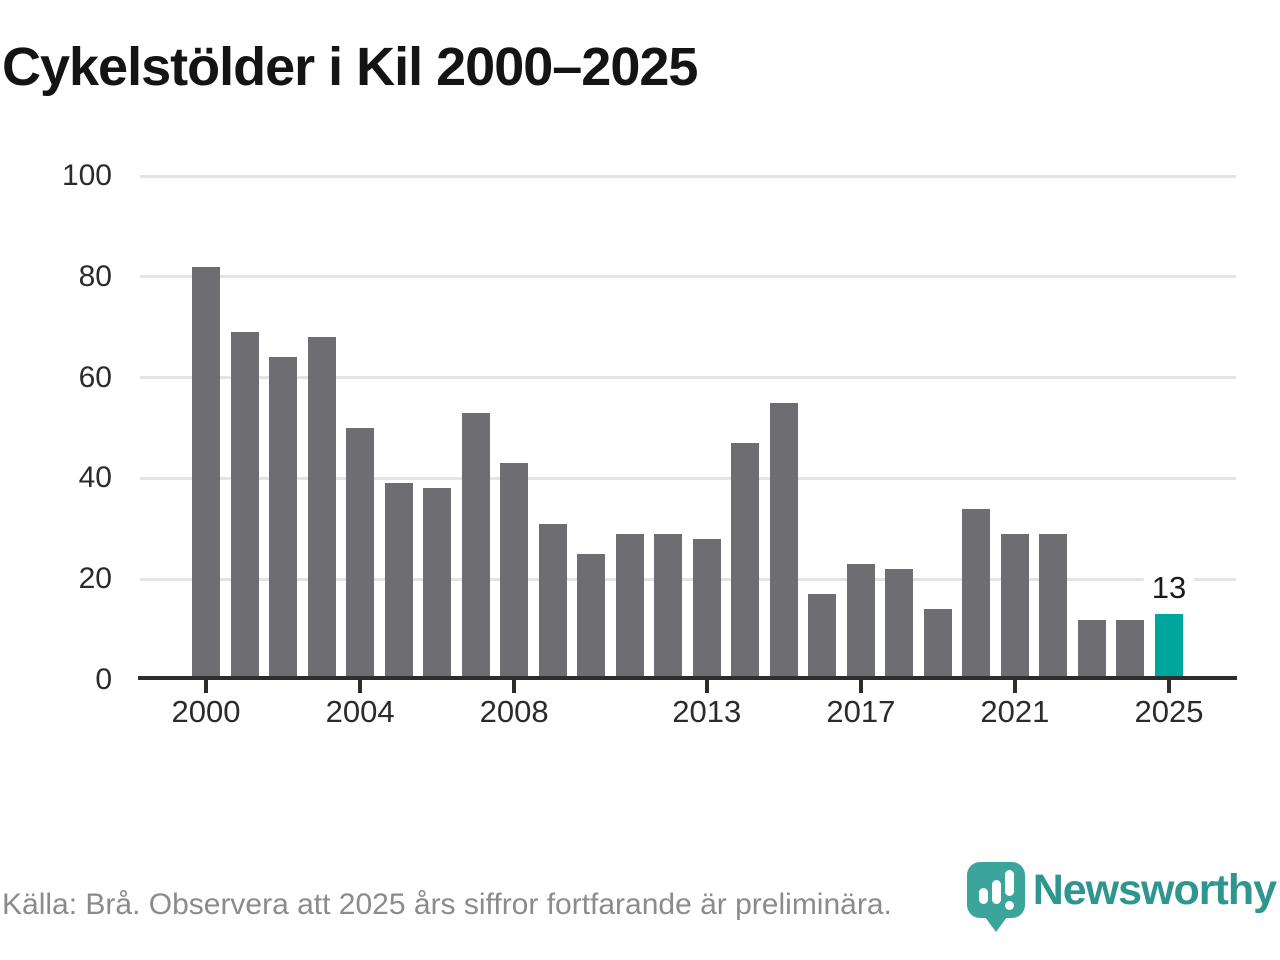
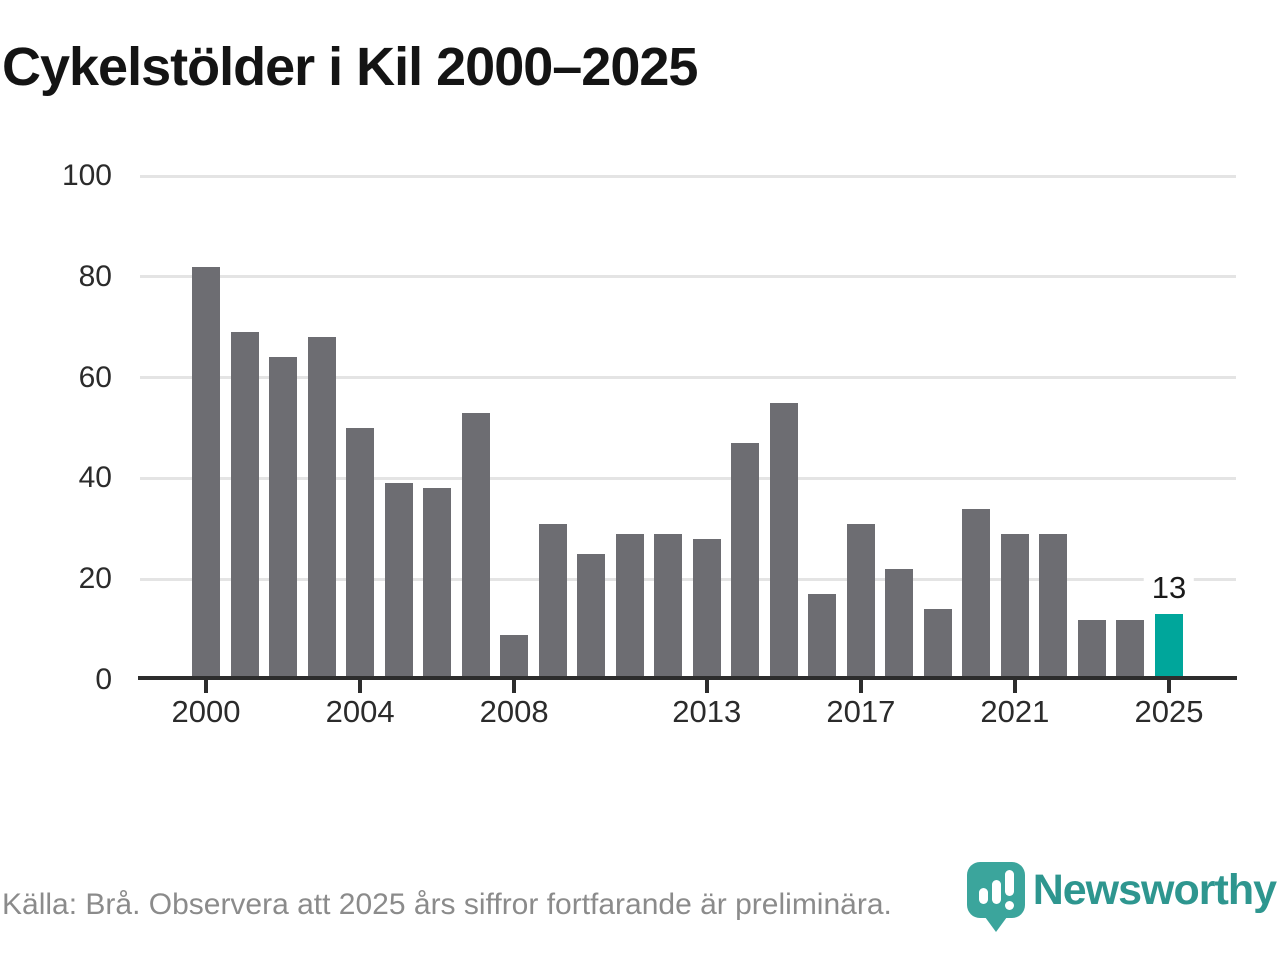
2008: 43 -> 9
2017: 23 -> 31
